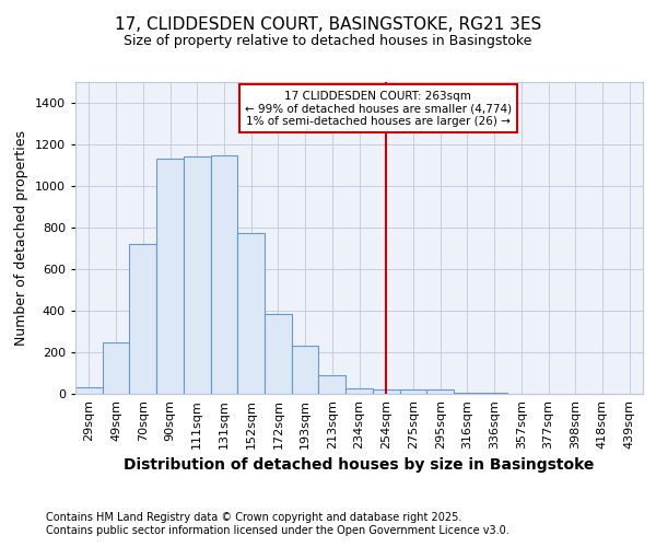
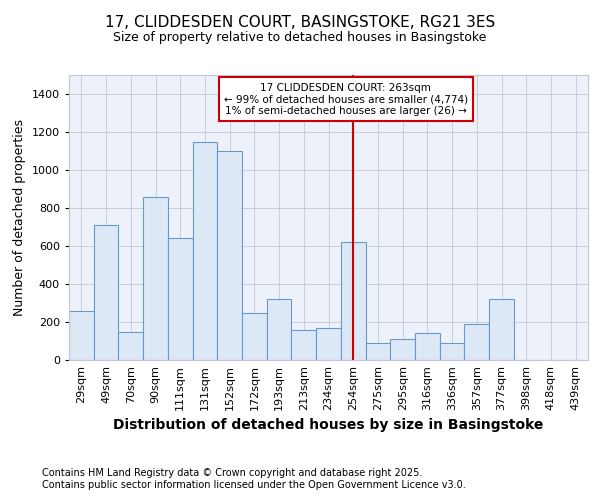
29sqm: 30 -> 260
49sqm: 250 -> 710
70sqm: 720 -> 150
90sqm: 1130 -> 860
111sqm: 1140 -> 640
152sqm: 780 -> 1100
172sqm: 380 -> 250
193sqm: 230 -> 320
213sqm: 90 -> 160
234sqm: 20 -> 170
254sqm: 20 -> 620
275sqm: 20 -> 90
295sqm: 20 -> 110
316sqm: 0 -> 140
336sqm: 0 -> 90
357sqm: 0 -> 190
377sqm: 0 -> 320
